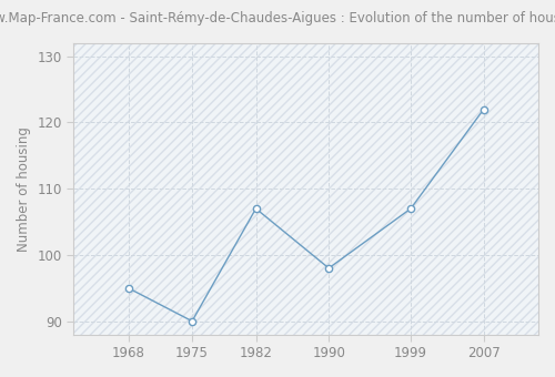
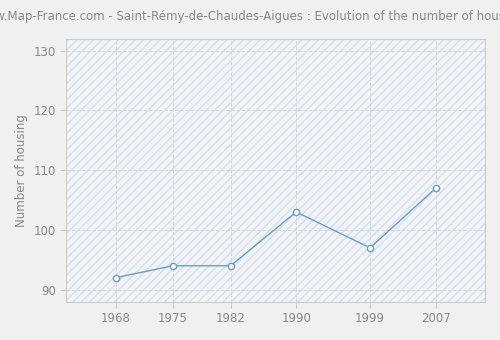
1968: 95 -> 92
1975: 90 -> 94
1982: 107 -> 94
1990: 98 -> 103
1999: 107 -> 97
2007: 122 -> 107
